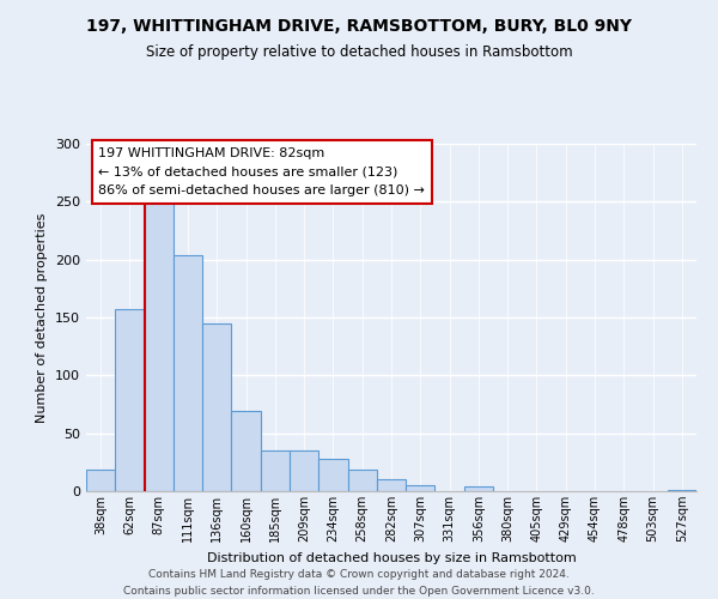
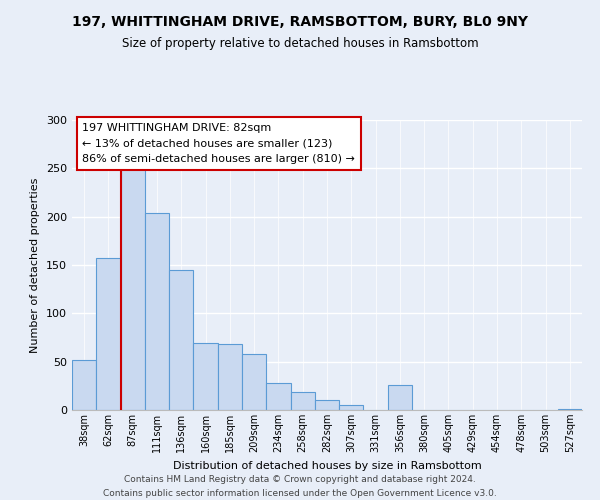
38sqm: 19 -> 52
185sqm: 35 -> 68
209sqm: 35 -> 58
356sqm: 4 -> 26
